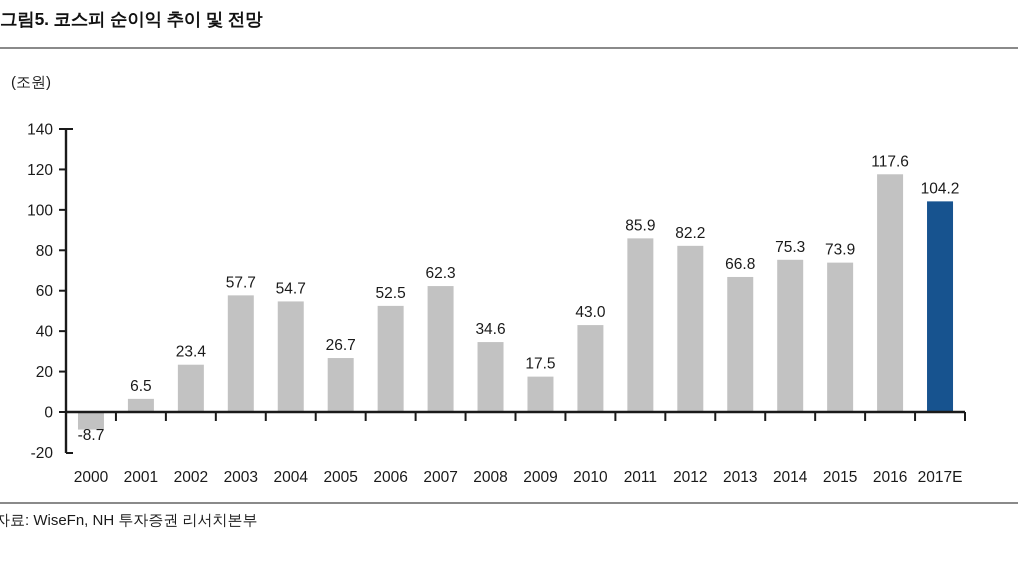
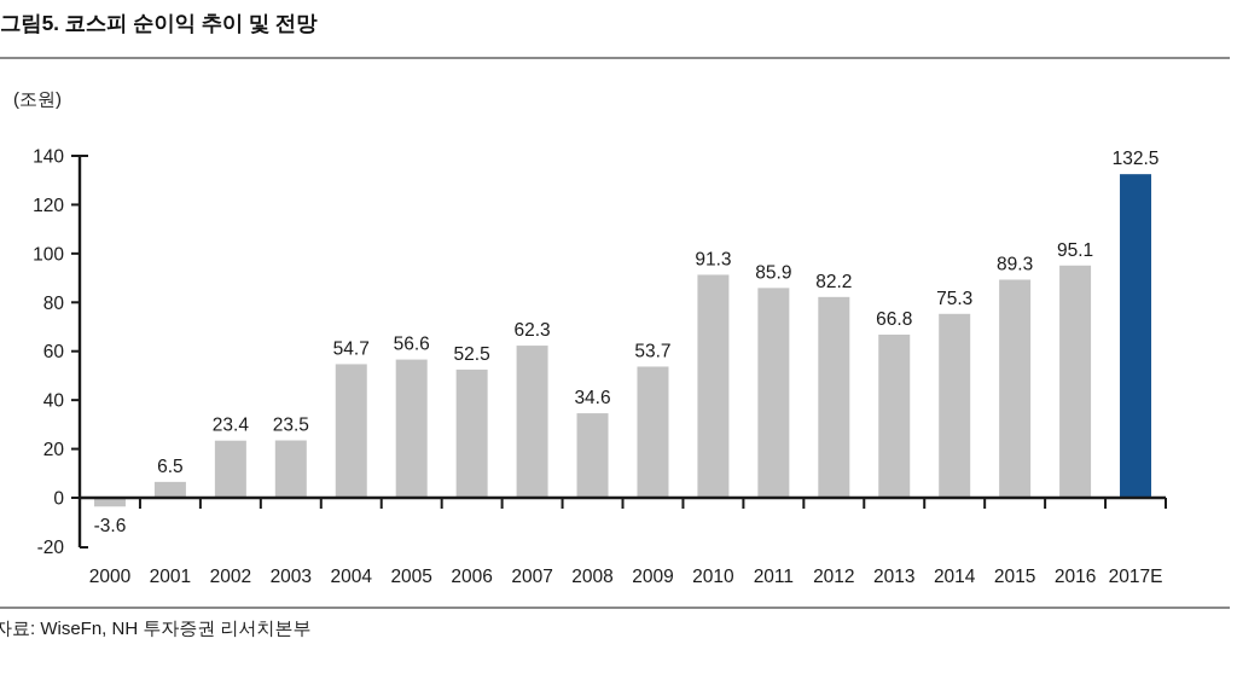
2000: -8.7 -> -3.6
2003: 57.7 -> 23.5
2005: 26.7 -> 56.6
2009: 17.5 -> 53.7
2010: 43.0 -> 91.3
2015: 73.9 -> 89.3
2016: 117.6 -> 95.1
2017E: 104.2 -> 132.5
